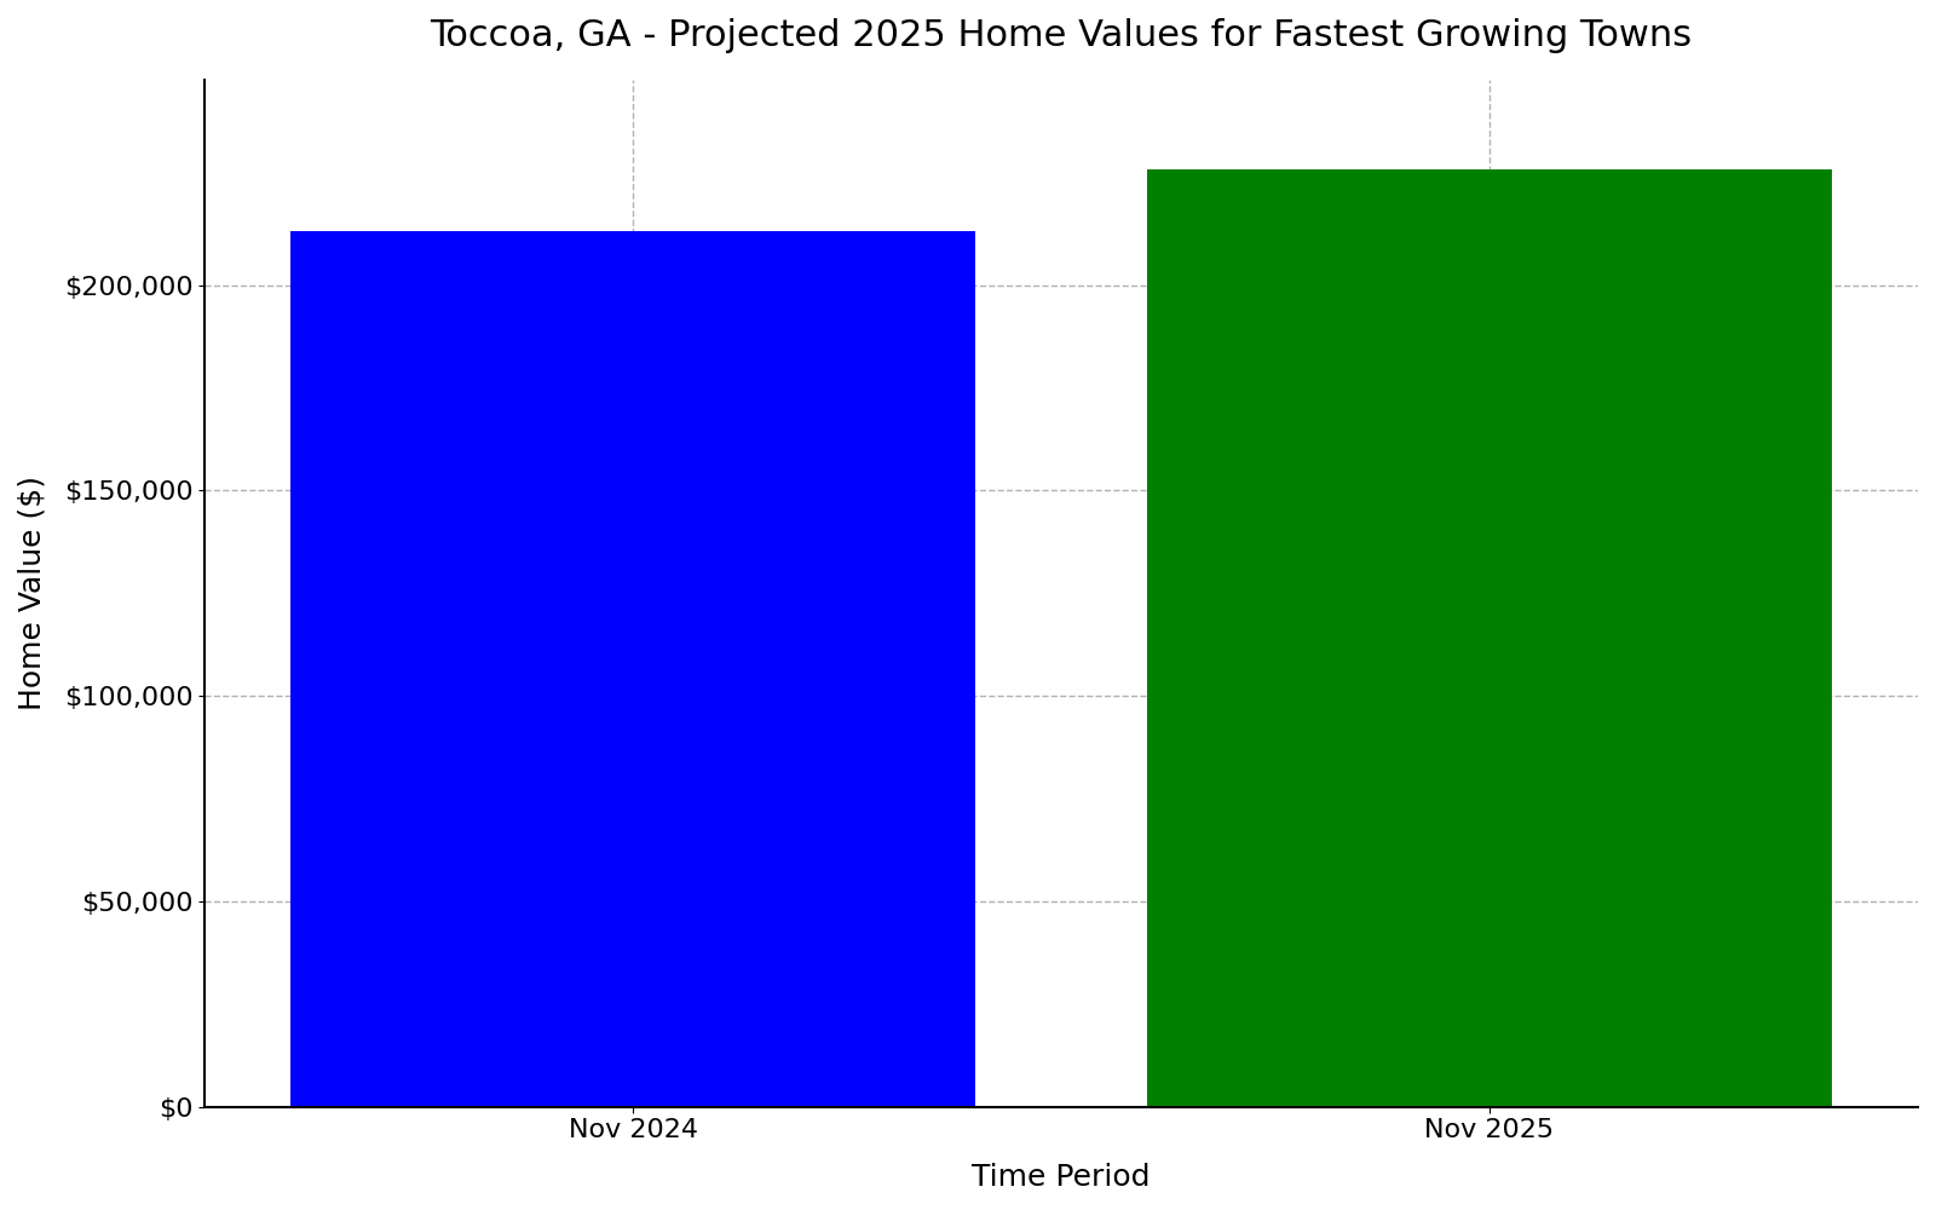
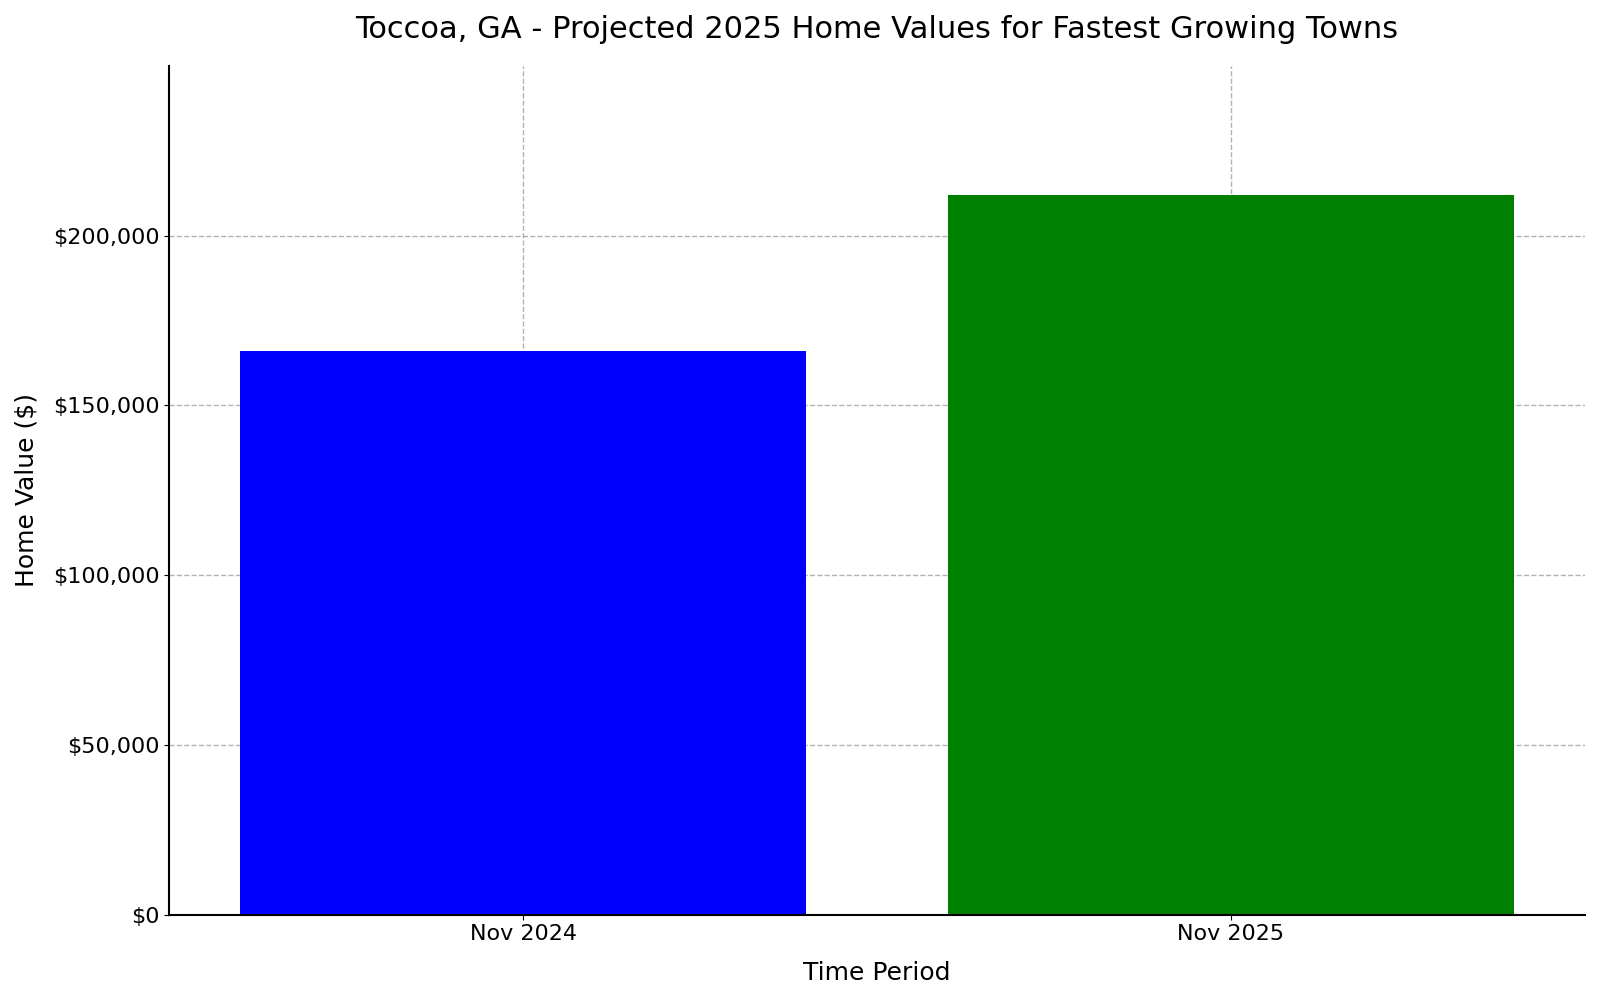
Nov 2024: $213,000 -> $166,000
Nov 2025: $228,000 -> $212,000
